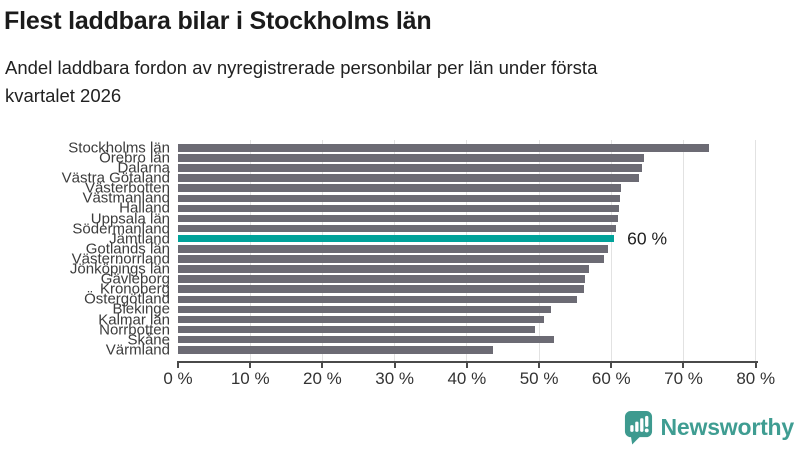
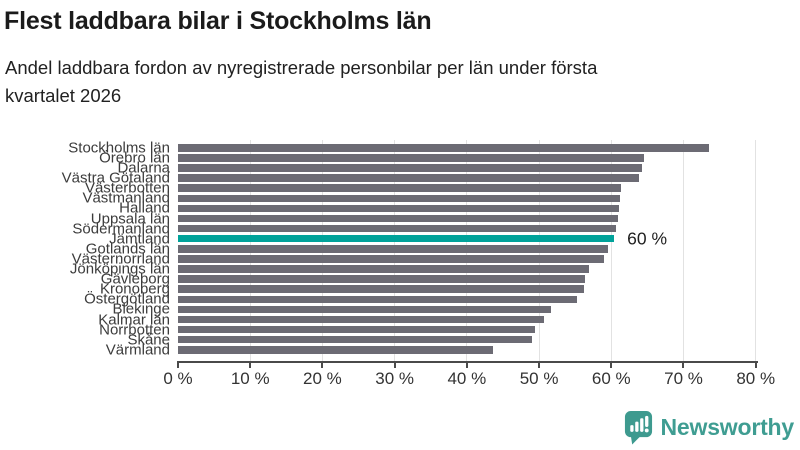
Skåne: 52% -> 49%
